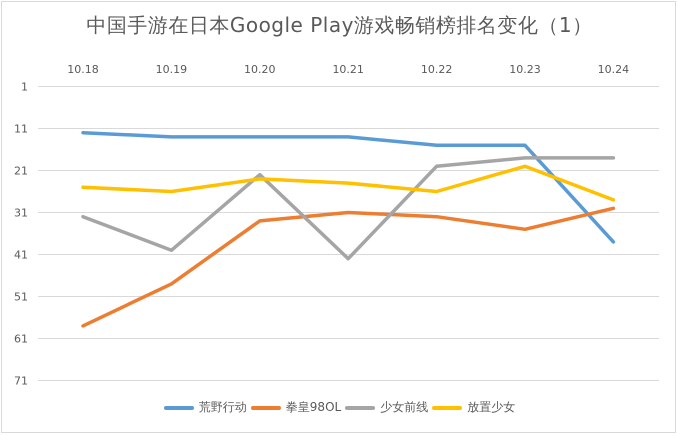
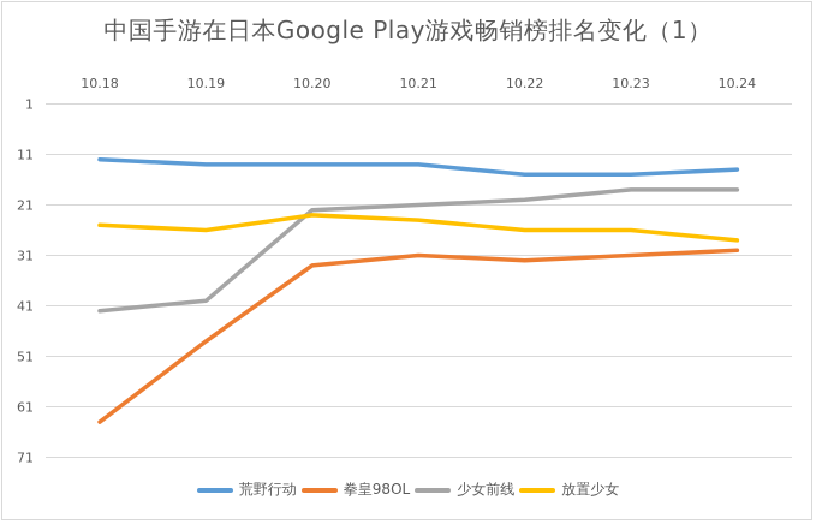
拳皇98OL/10.18: 58 -> 64
少女前线/10.18: 32 -> 42
少女前线/10.21: 42 -> 21
拳皇98OL/10.23: 35 -> 31
放置少女/10.23: 20 -> 26
荒野行动/10.24: 38 -> 14
